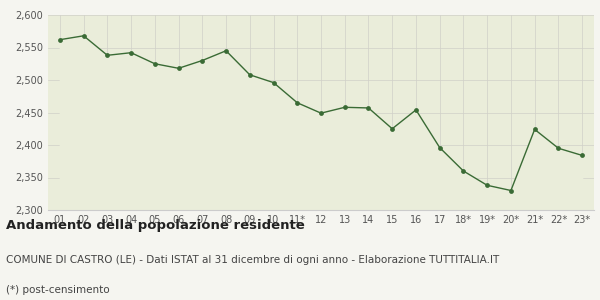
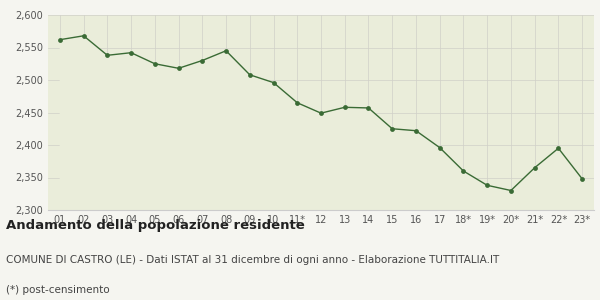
16: 2,454 -> 2,422
21*: 2,424 -> 2,365
23*: 2,384 -> 2,348
